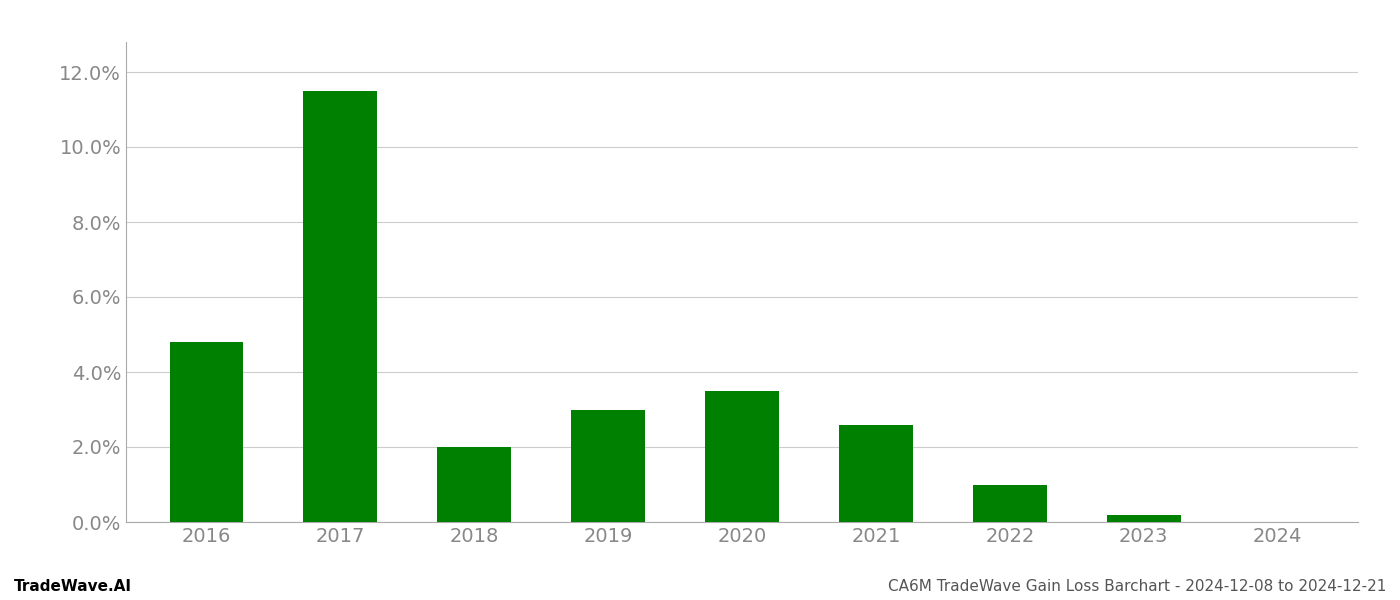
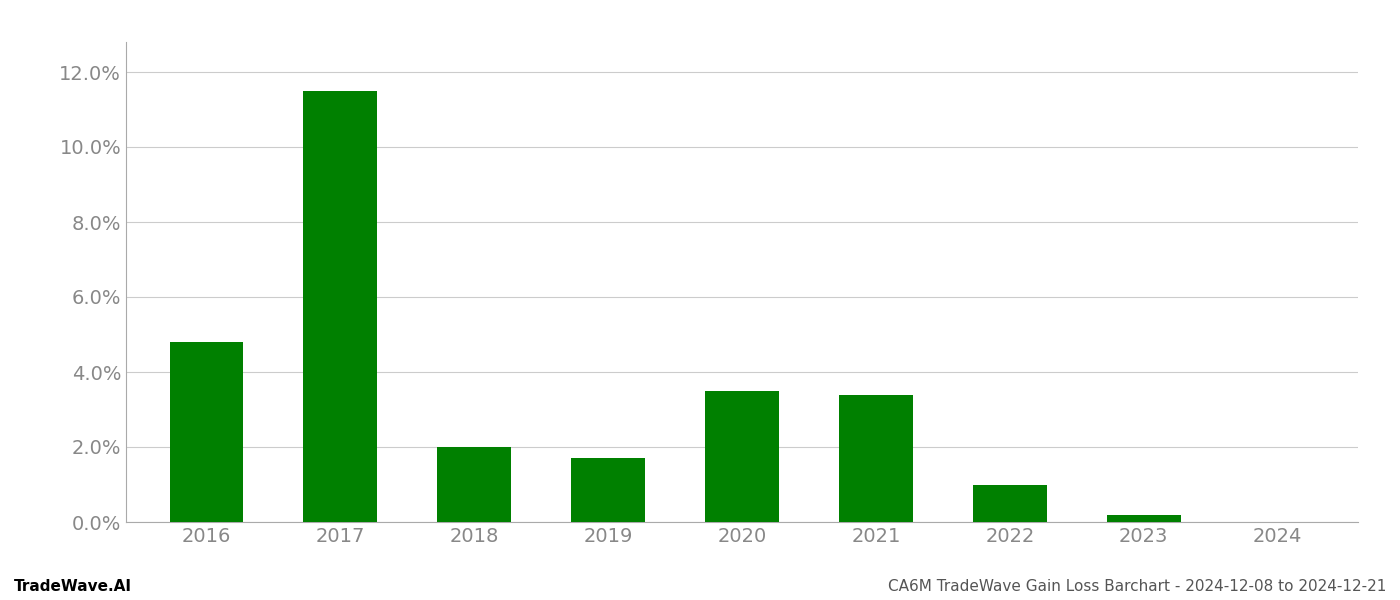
2019: 3.0% -> 1.7%
2021: 2.6% -> 3.4%
